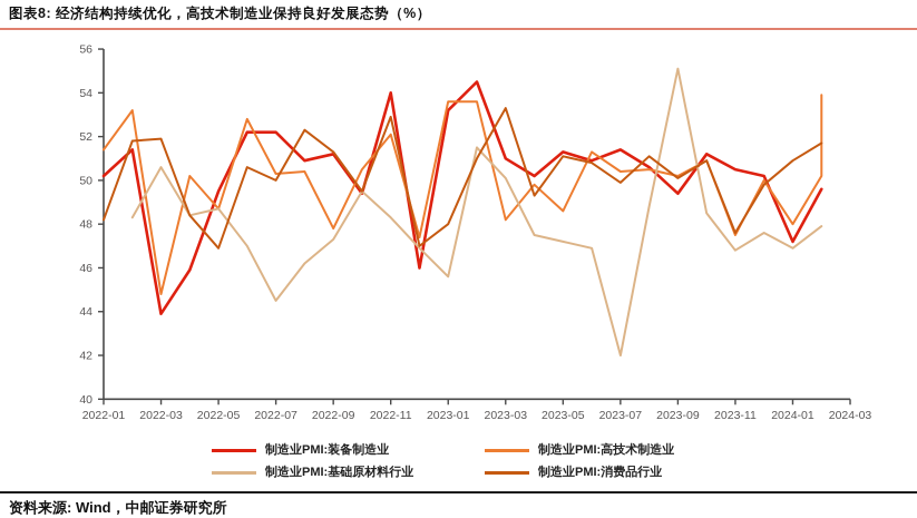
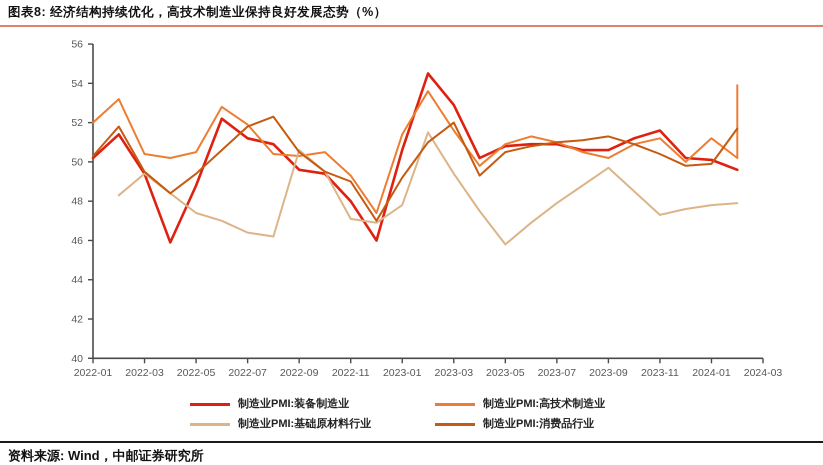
制造业PMI:高技术制造业/2022-01: 51.4 -> 52.0
制造业PMI:消费品行业/2022-01: 48.2 -> 50.3
制造业PMI:装备制造业/2022-03: 43.9 -> 49.4
制造业PMI:高技术制造业/2022-03: 44.8 -> 50.4
制造业PMI:基础原材料行业/2022-03: 50.6 -> 49.4
制造业PMI:消费品行业/2022-03: 51.9 -> 49.5
制造业PMI:装备制造业/2022-05: 49.5 -> 48.8
制造业PMI:高技术制造业/2022-05: 48.7 -> 50.5
制造业PMI:基础原材料行业/2022-05: 48.7 -> 47.4
制造业PMI:消费品行业/2022-05: 46.9 -> 49.4
制造业PMI:装备制造业/2022-07: 52.2 -> 51.2
制造业PMI:高技术制造业/2022-07: 50.3 -> 51.9
制造业PMI:基础原材料行业/2022-07: 44.5 -> 46.4
制造业PMI:消费品行业/2022-07: 50.0 -> 51.8
制造业PMI:装备制造业/2022-09: 51.2 -> 49.6
制造业PMI:高技术制造业/2022-09: 47.8 -> 50.3
制造业PMI:基础原材料行业/2022-09: 47.3 -> 50.6
制造业PMI:消费品行业/2022-09: 51.3 -> 50.5
制造业PMI:装备制造业/2022-11: 54.0 -> 48.0
制造业PMI:高技术制造业/2022-11: 52.1 -> 49.3
制造业PMI:基础原材料行业/2022-11: 48.3 -> 47.1
制造业PMI:消费品行业/2022-11: 52.9 -> 49.0
制造业PMI:装备制造业/2023-01: 53.2 -> 50.6
制造业PMI:高技术制造业/2023-01: 53.6 -> 51.4
制造业PMI:基础原材料行业/2023-01: 45.6 -> 47.8
制造业PMI:消费品行业/2023-01: 48.0 -> 49.2
制造业PMI:装备制造业/2023-03: 51.0 -> 52.9
制造业PMI:高技术制造业/2023-03: 48.2 -> 51.6
制造业PMI:基础原材料行业/2023-03: 50.1 -> 49.4
制造业PMI:消费品行业/2023-03: 53.3 -> 52.0
制造业PMI:装备制造业/2023-05: 51.3 -> 50.8
制造业PMI:高技术制造业/2023-05: 48.6 -> 50.9
制造业PMI:基础原材料行业/2023-05: 47.2 -> 45.8
制造业PMI:消费品行业/2023-05: 51.1 -> 50.5
制造业PMI:装备制造业/2023-07: 51.4 -> 50.9
制造业PMI:高技术制造业/2023-07: 50.4 -> 51.0
制造业PMI:基础原材料行业/2023-07: 42.0 -> 47.9
制造业PMI:消费品行业/2023-07: 49.9 -> 51.0
制造业PMI:装备制造业/2023-09: 49.4 -> 50.6
制造业PMI:基础原材料行业/2023-09: 55.1 -> 49.7
制造业PMI:消费品行业/2023-09: 50.1 -> 51.3
制造业PMI:装备制造业/2023-11: 50.5 -> 51.6
制造业PMI:高技术制造业/2023-11: 47.5 -> 51.2
制造业PMI:基础原材料行业/2023-11: 46.8 -> 47.3
制造业PMI:消费品行业/2023-11: 47.6 -> 50.4
制造业PMI:装备制造业/2024-01: 47.2 -> 50.1
制造业PMI:高技术制造业/2024-01: 48.0 -> 51.2
制造业PMI:基础原材料行业/2024-01: 46.9 -> 47.8
制造业PMI:消费品行业/2024-01: 50.9 -> 49.9
